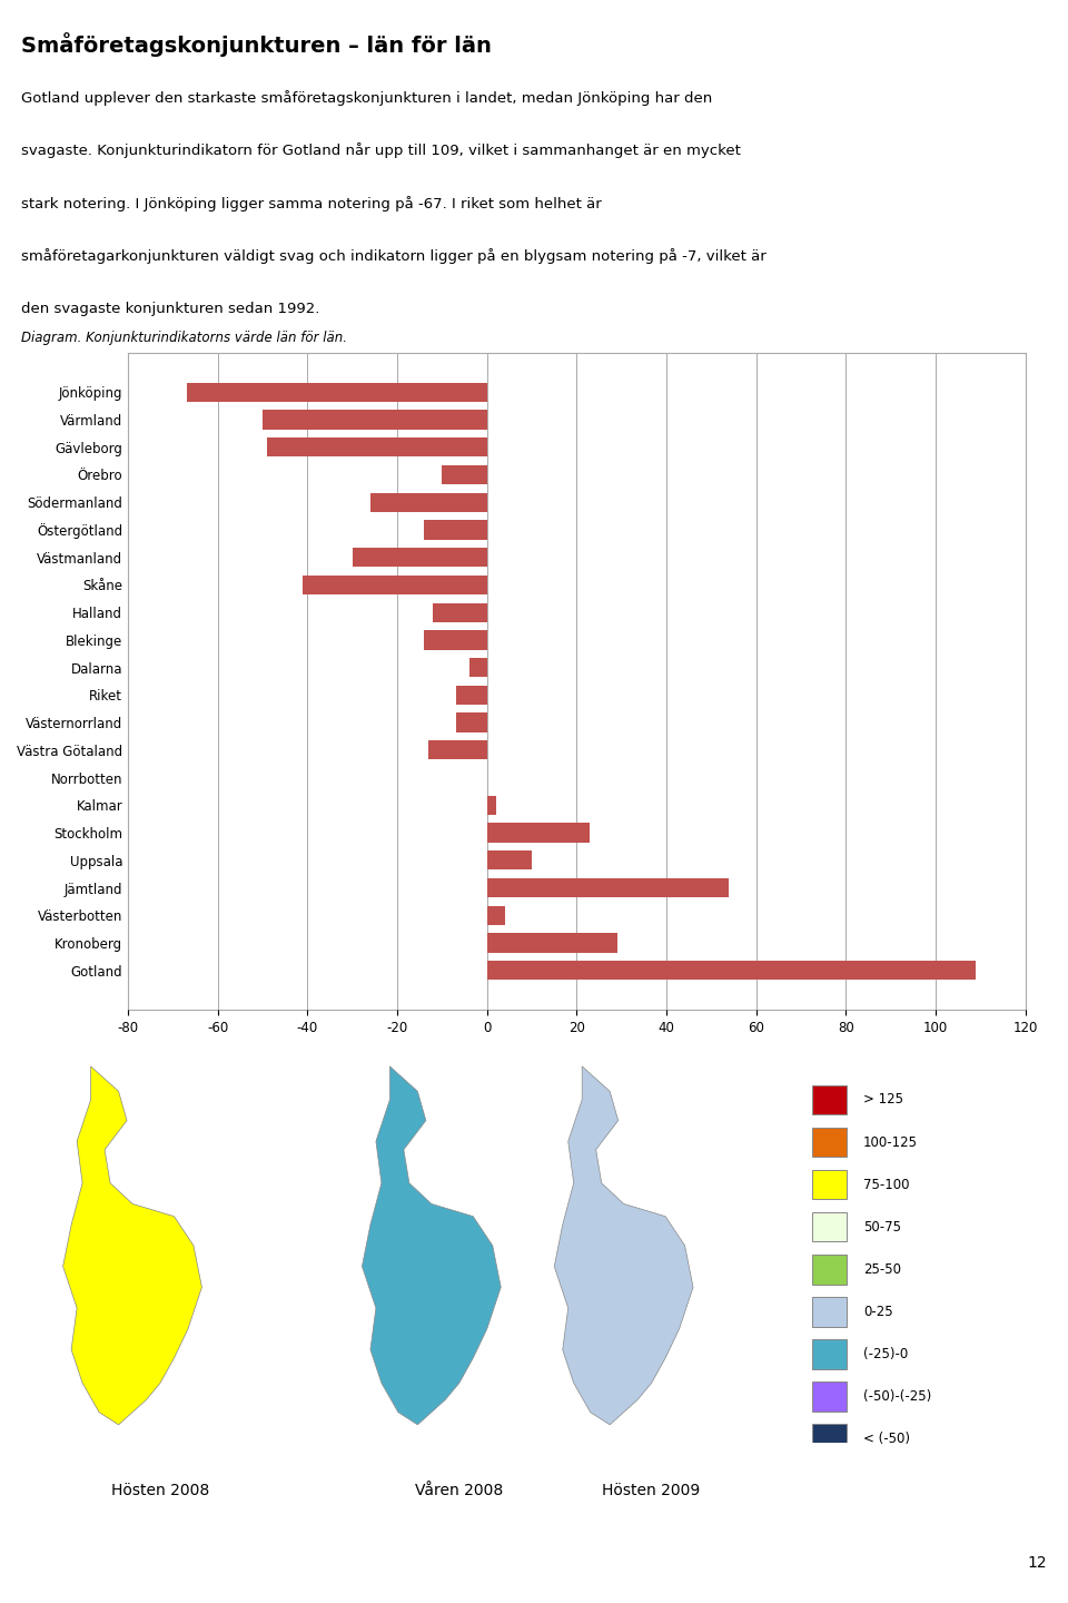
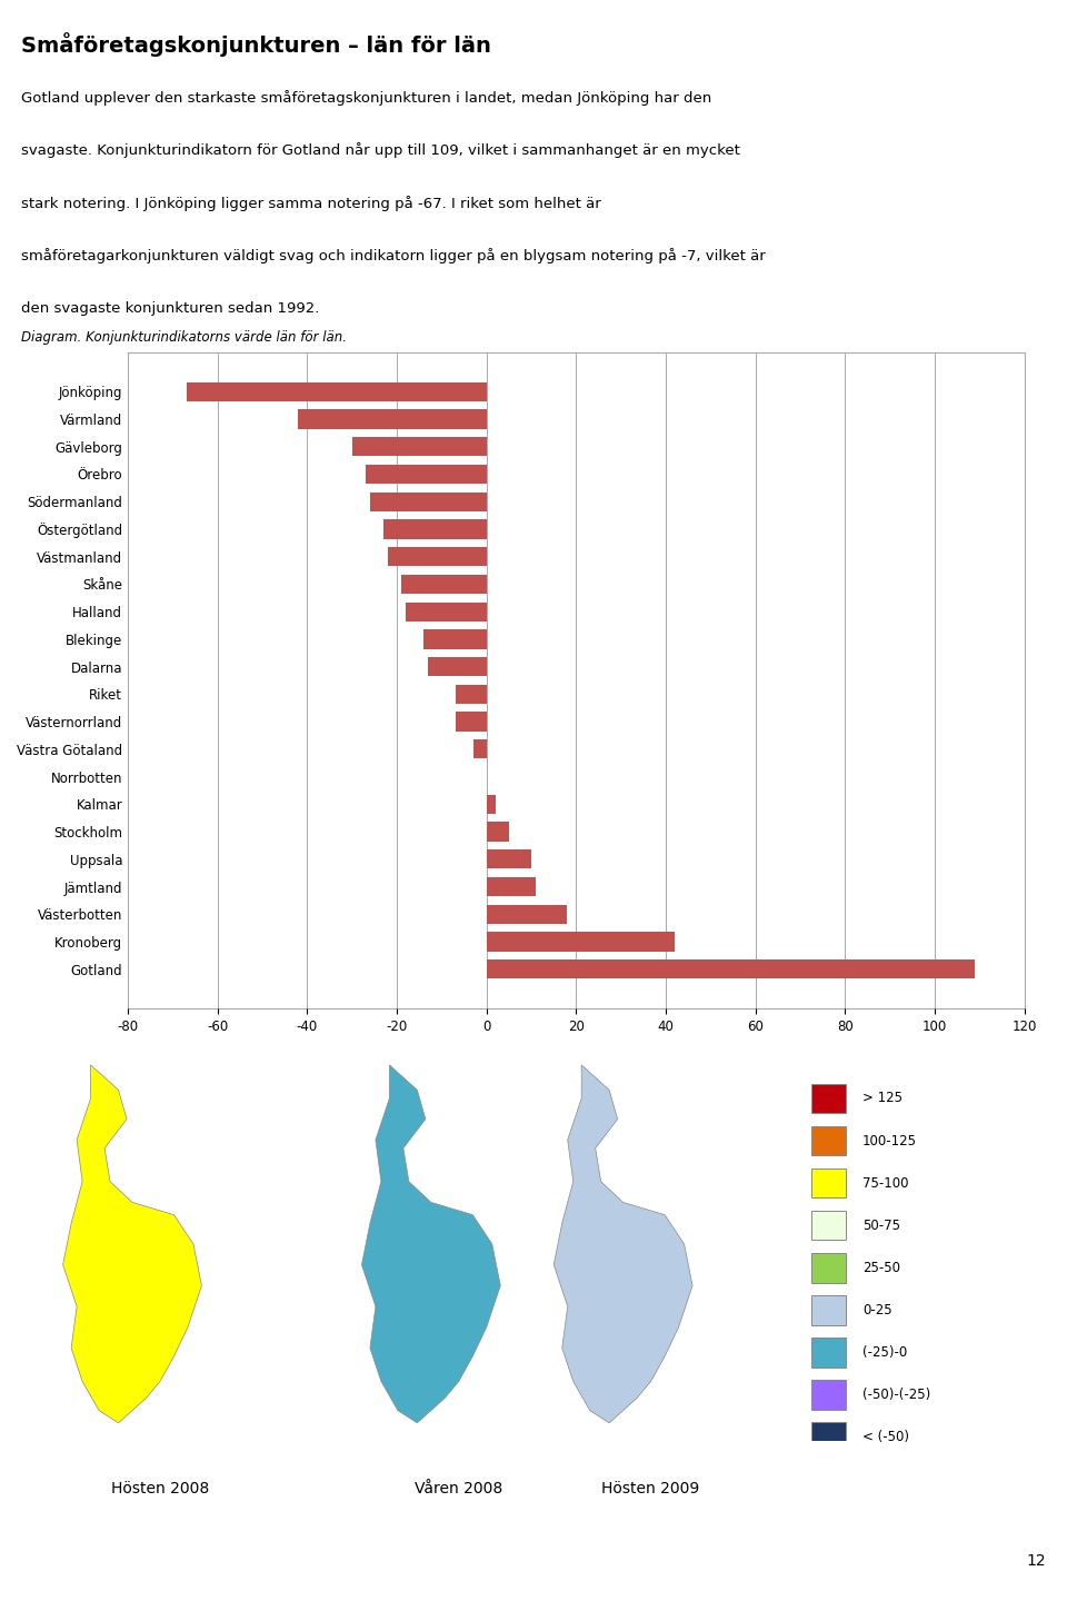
Värmland: -50 -> -42
Gävleborg: -49 -> -30
Örebro: -10 -> -27
Östergötland: -14 -> -23
Västmanland: -30 -> -22
Skåne: -41 -> -19
Halland: -12 -> -18
Dalarna: -4 -> -13
Västra Götaland: -13 -> -3
Stockholm: 23 -> 5
Jämtland: 54 -> 11
Västerbotten: 4 -> 18
Kronoberg: 29 -> 42
